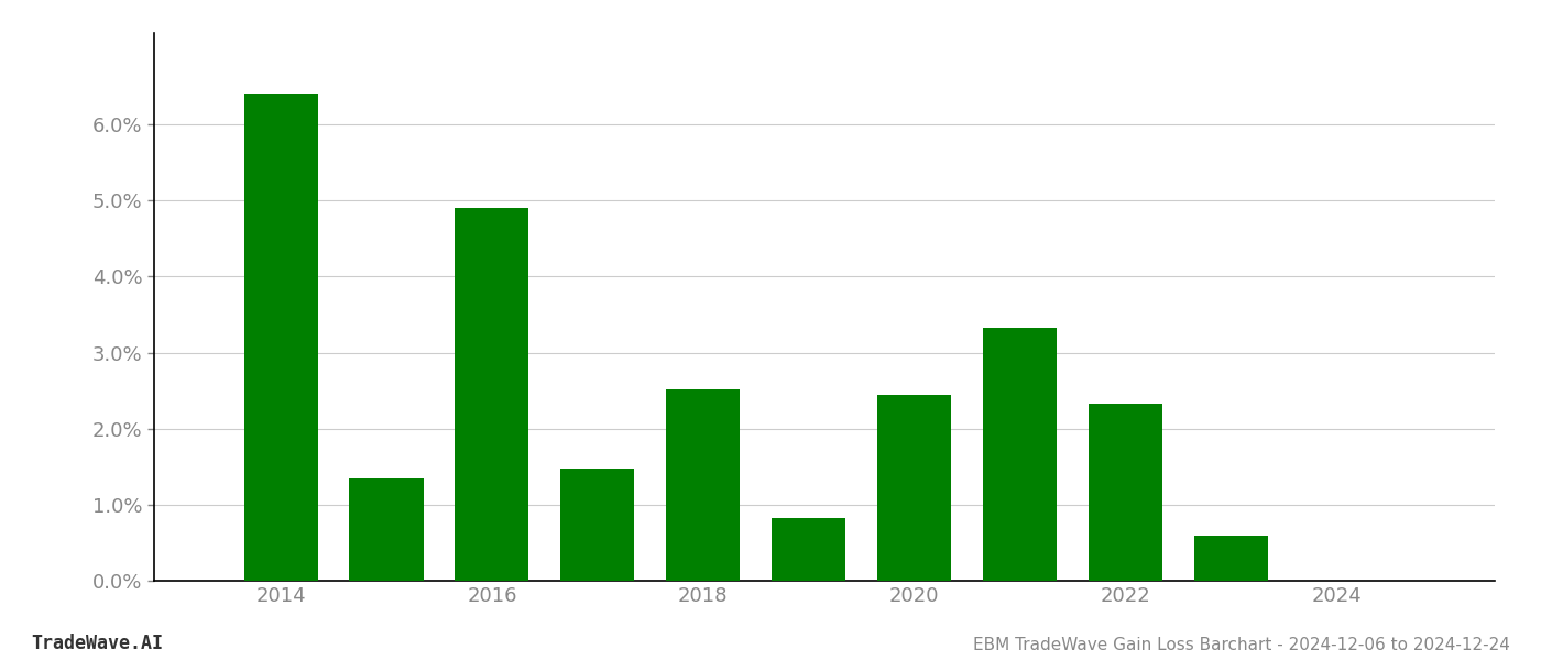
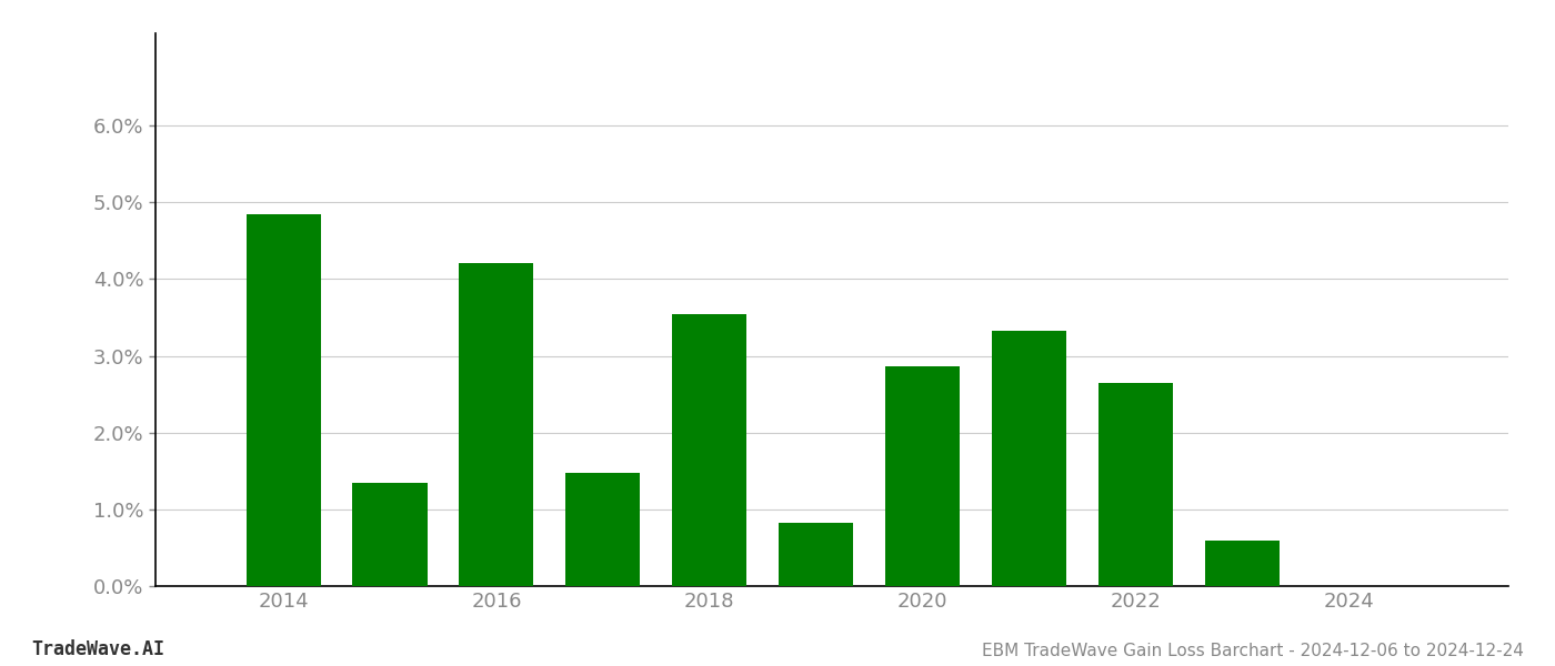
2014: 6.41% -> 4.84%
2016: 4.90% -> 4.20%
2018: 2.51% -> 3.54%
2020: 2.45% -> 2.86%
2022: 2.33% -> 2.64%
